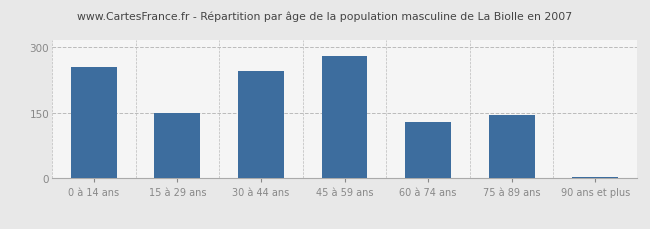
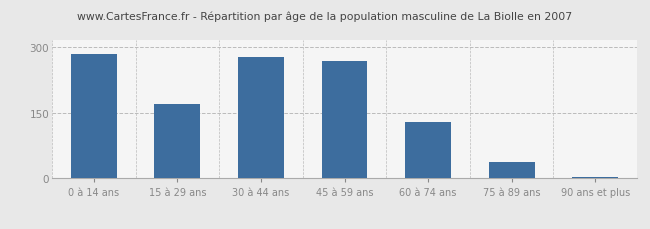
0 à 14 ans: 255 -> 285
15 à 29 ans: 150 -> 170
30 à 44 ans: 245 -> 278
45 à 59 ans: 280 -> 268
75 à 89 ans: 145 -> 38
